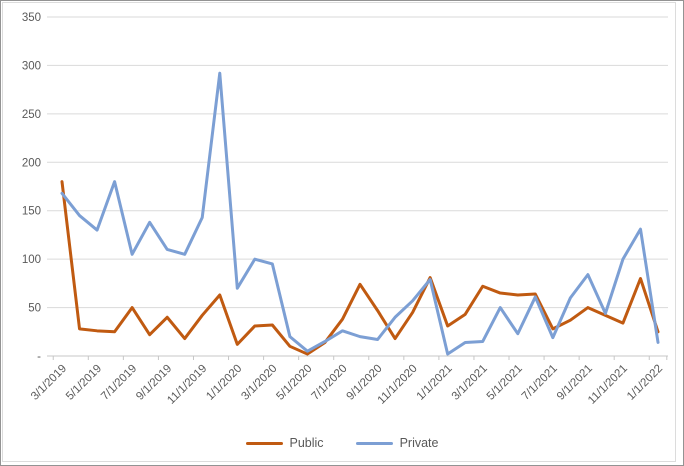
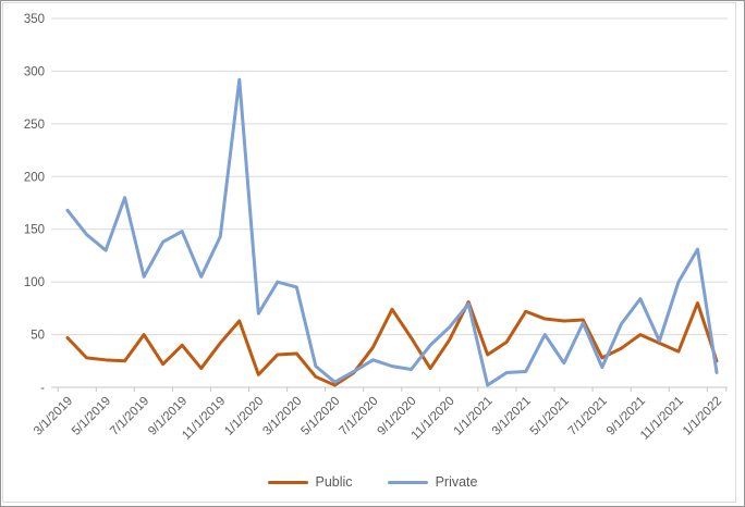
Public/3/1/2019: 180 -> 50
Private/9/1/2019: 110 -> 150
